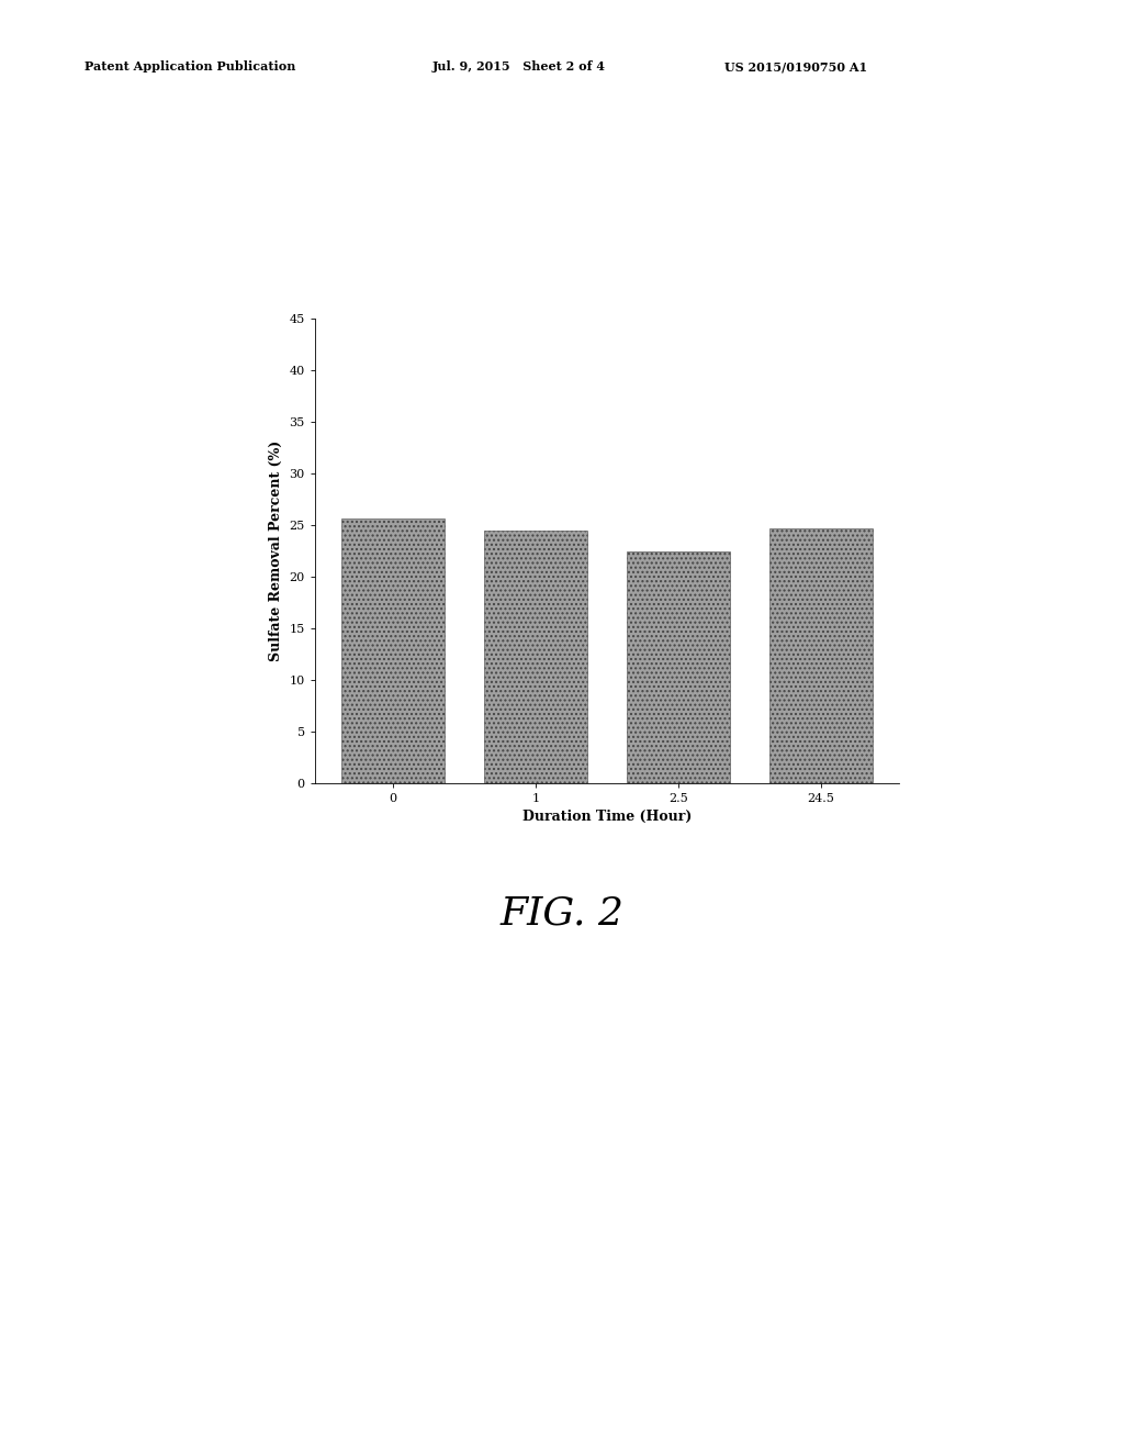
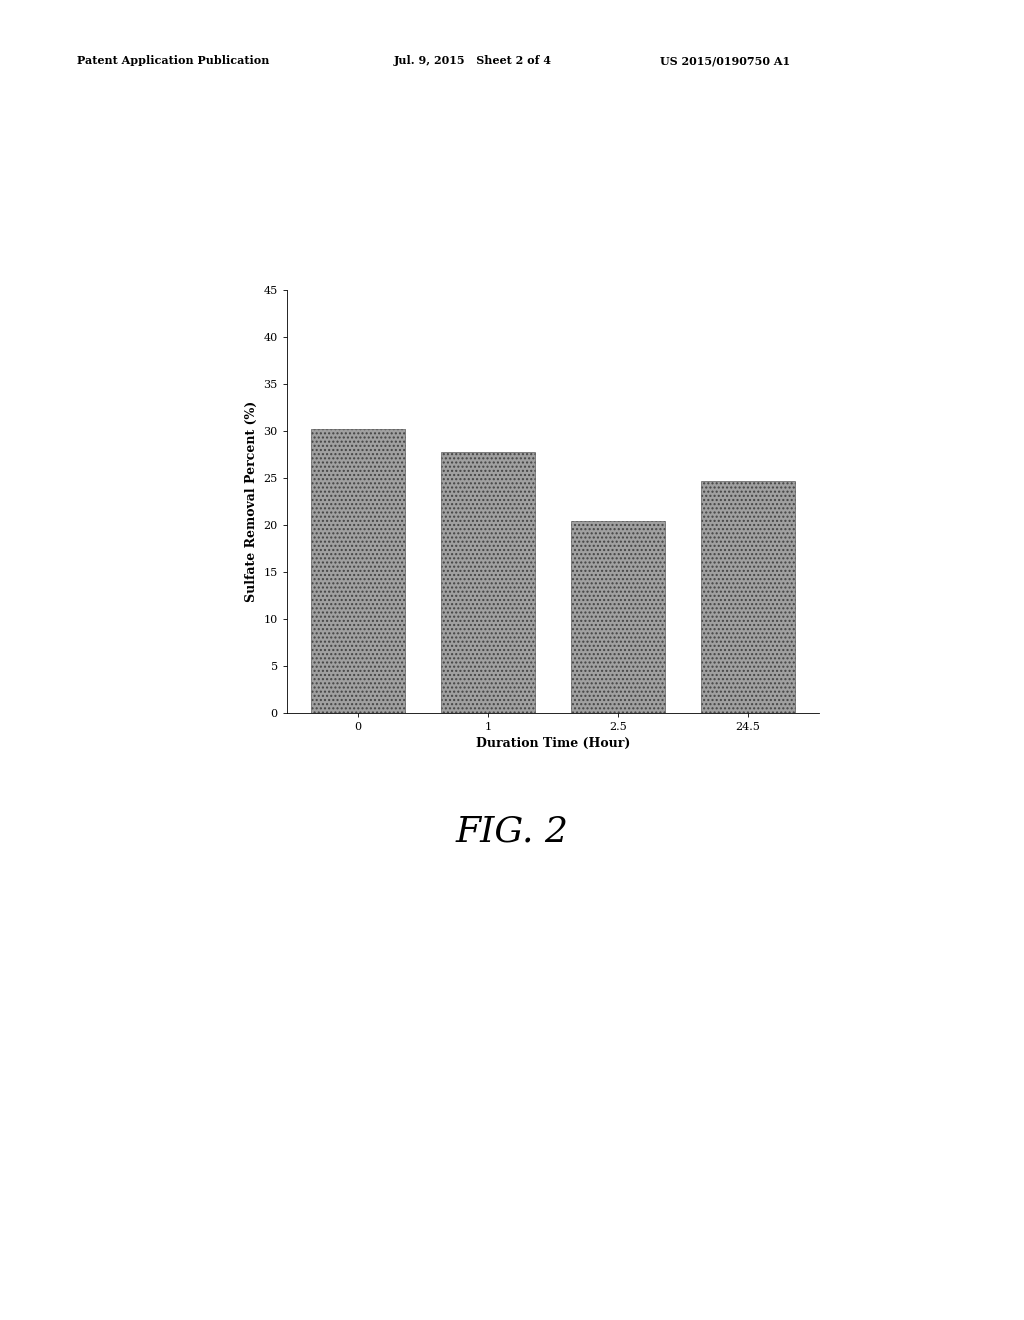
0: 25.7 -> 30.2
1: 24.5 -> 27.8
2.5: 22.5 -> 20.4
